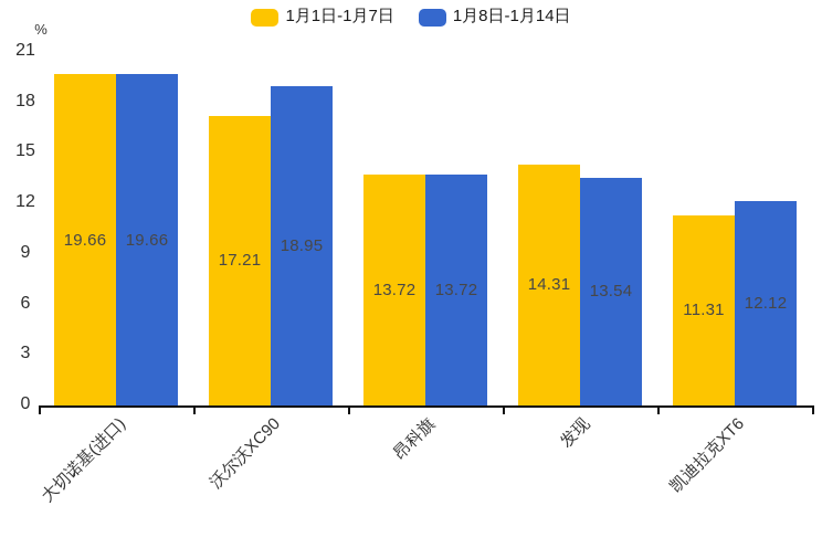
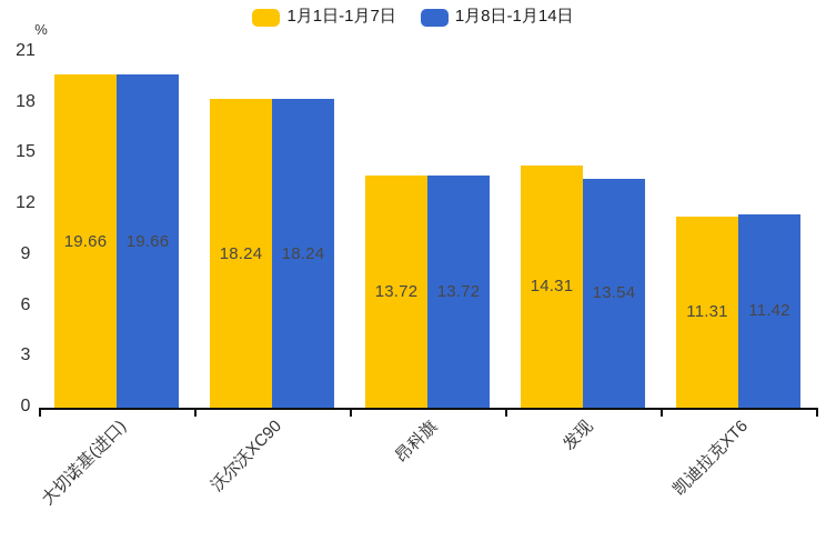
1月1日-1月7日/沃尔沃XC90: 17.21 -> 18.24
1月8日-1月14日/沃尔沃XC90: 18.95 -> 18.24
1月8日-1月14日/凯迪拉克XT6: 12.12 -> 11.42
